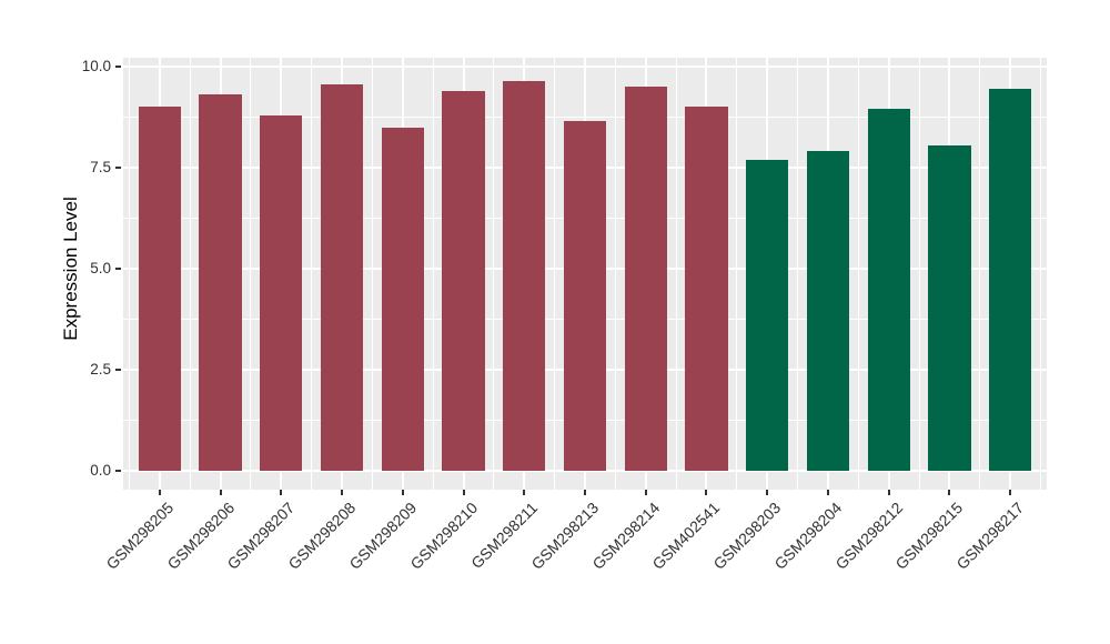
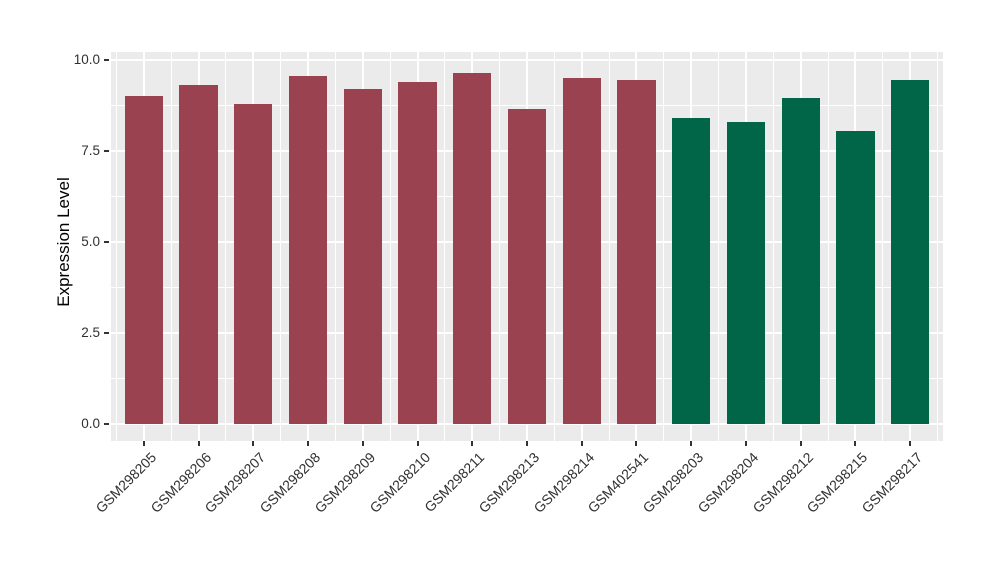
GSM298209: 8.5 -> 9.2
GSM402541: 9.0 -> 9.4
GSM298203: 7.7 -> 8.4
GSM298204: 7.9 -> 8.3
